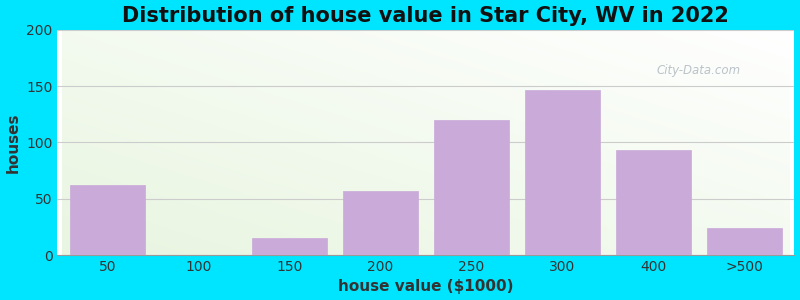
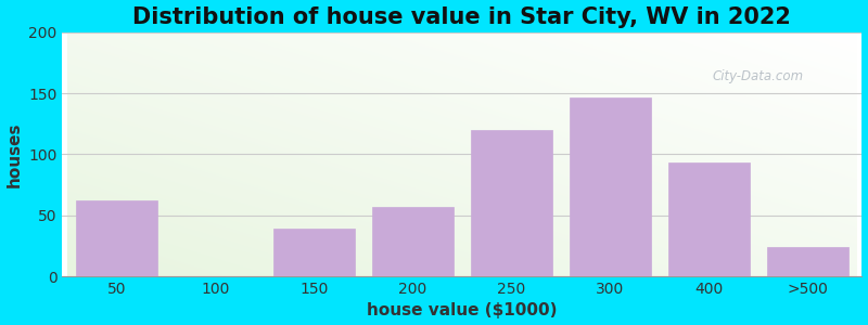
150: 15 -> 39
